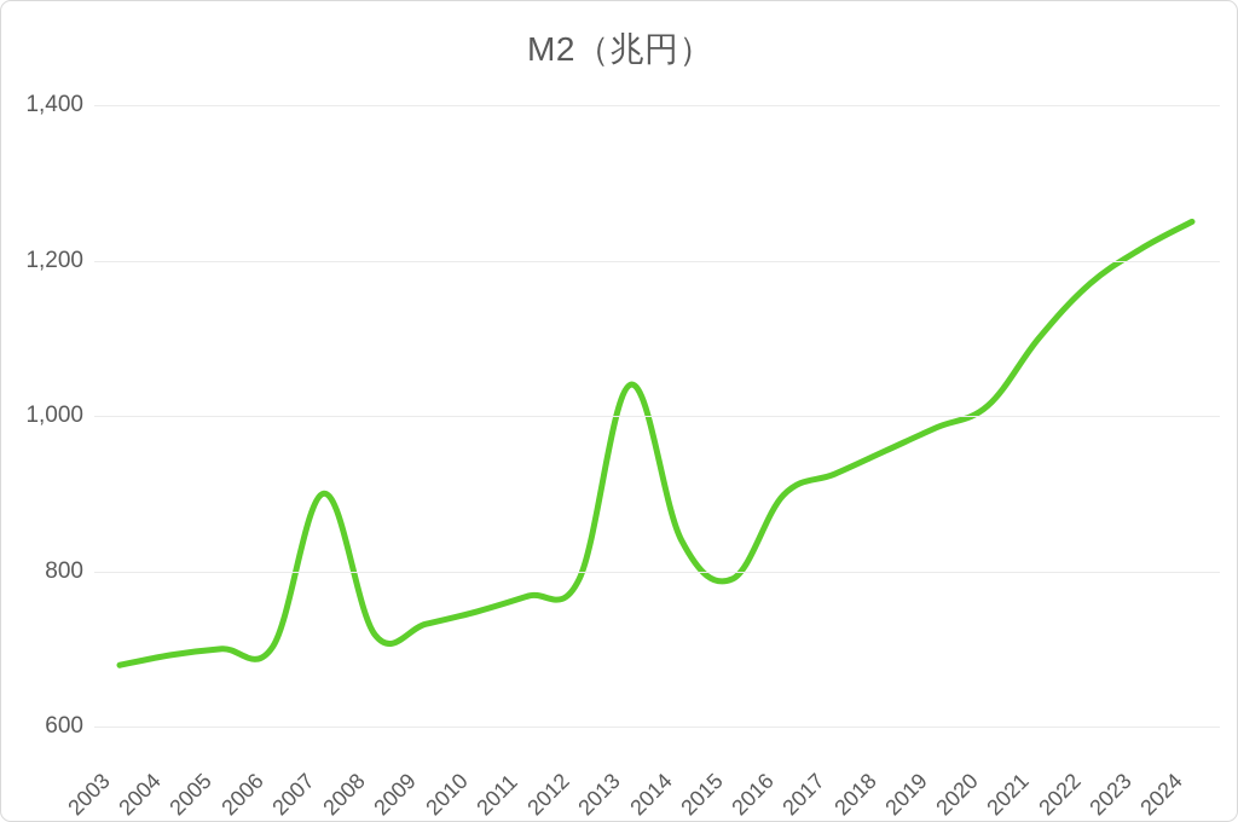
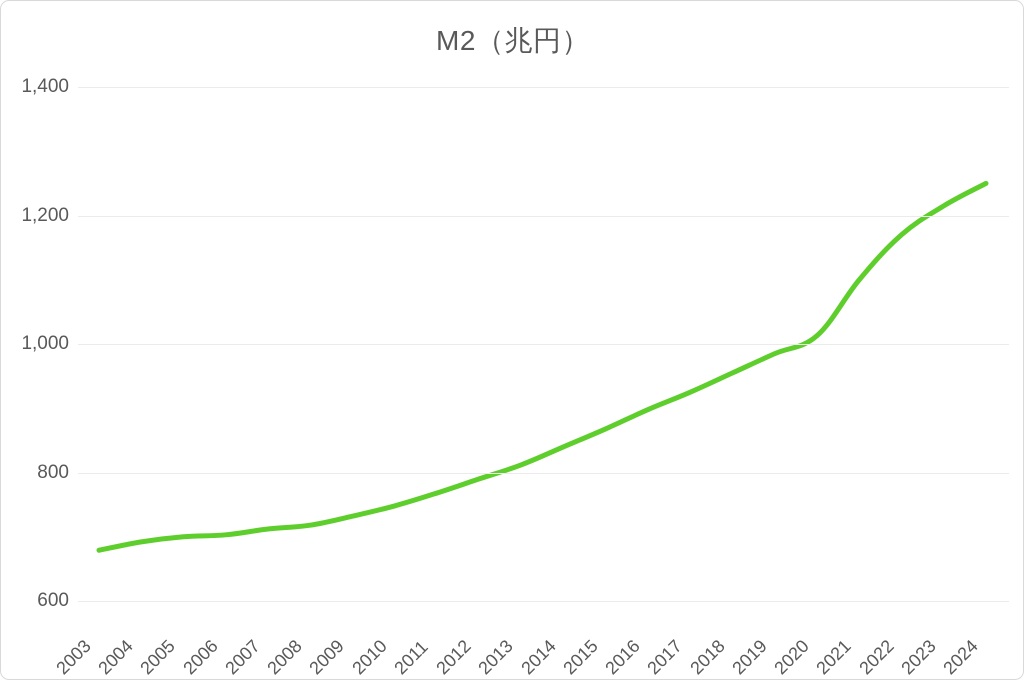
2007: 900 -> 710
2013: 1040 -> 810
2015: 790 -> 870
